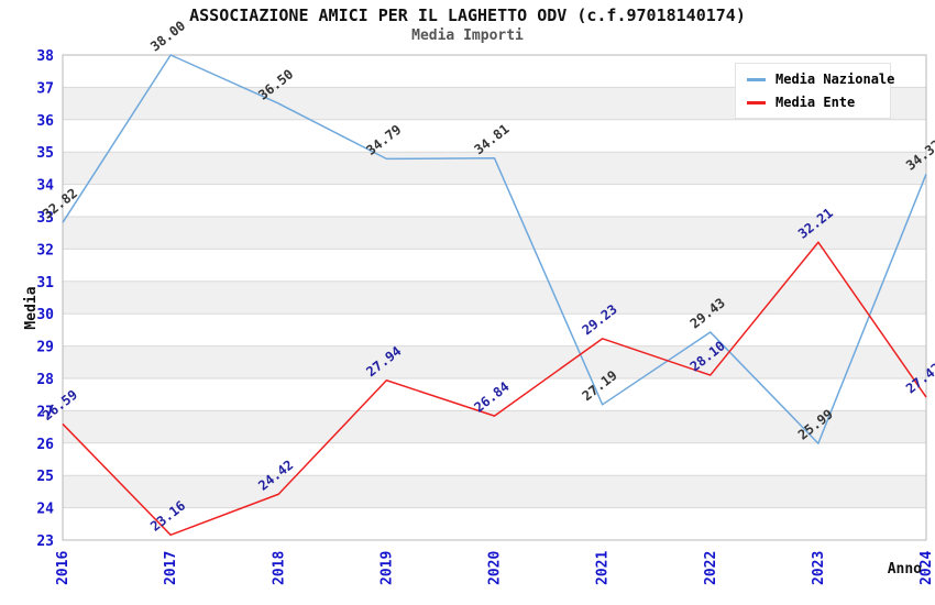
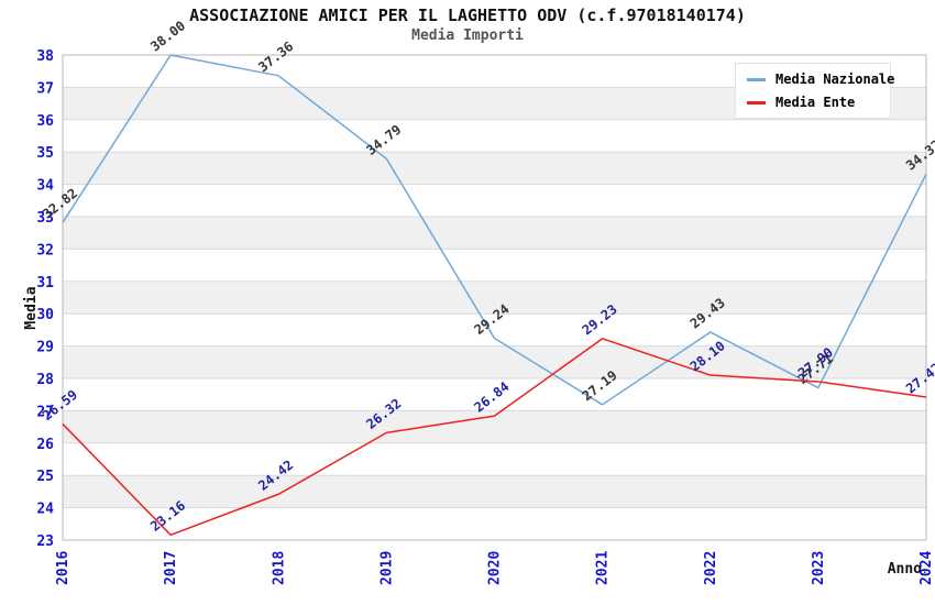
Media Nazionale/2018: 36.50 -> 37.36
Media Ente/2019: 27.94 -> 26.32
Media Nazionale/2020: 34.81 -> 29.24
Media Nazionale/2023: 25.99 -> 27.71
Media Ente/2023: 32.21 -> 27.90
